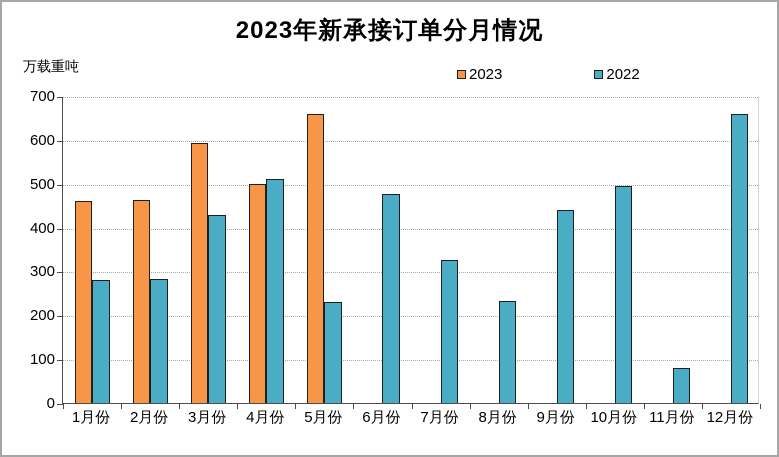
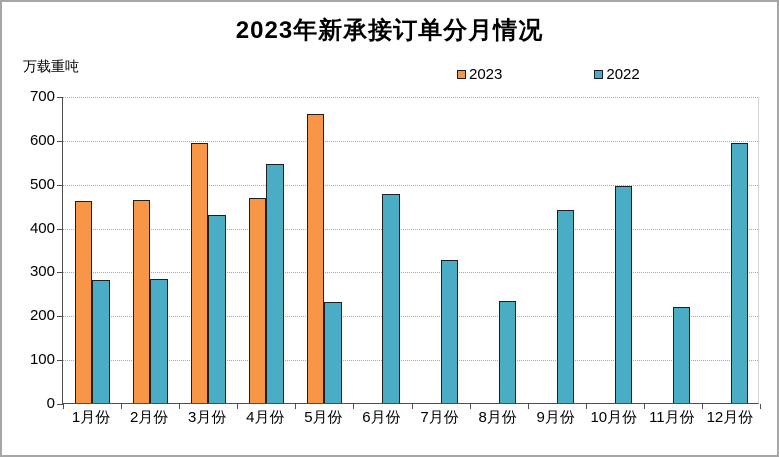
2023/4月份: 500 -> 470
2022/4月份: 510 -> 550
2022/11月份: 80 -> 220
2022/12月份: 660 -> 590
